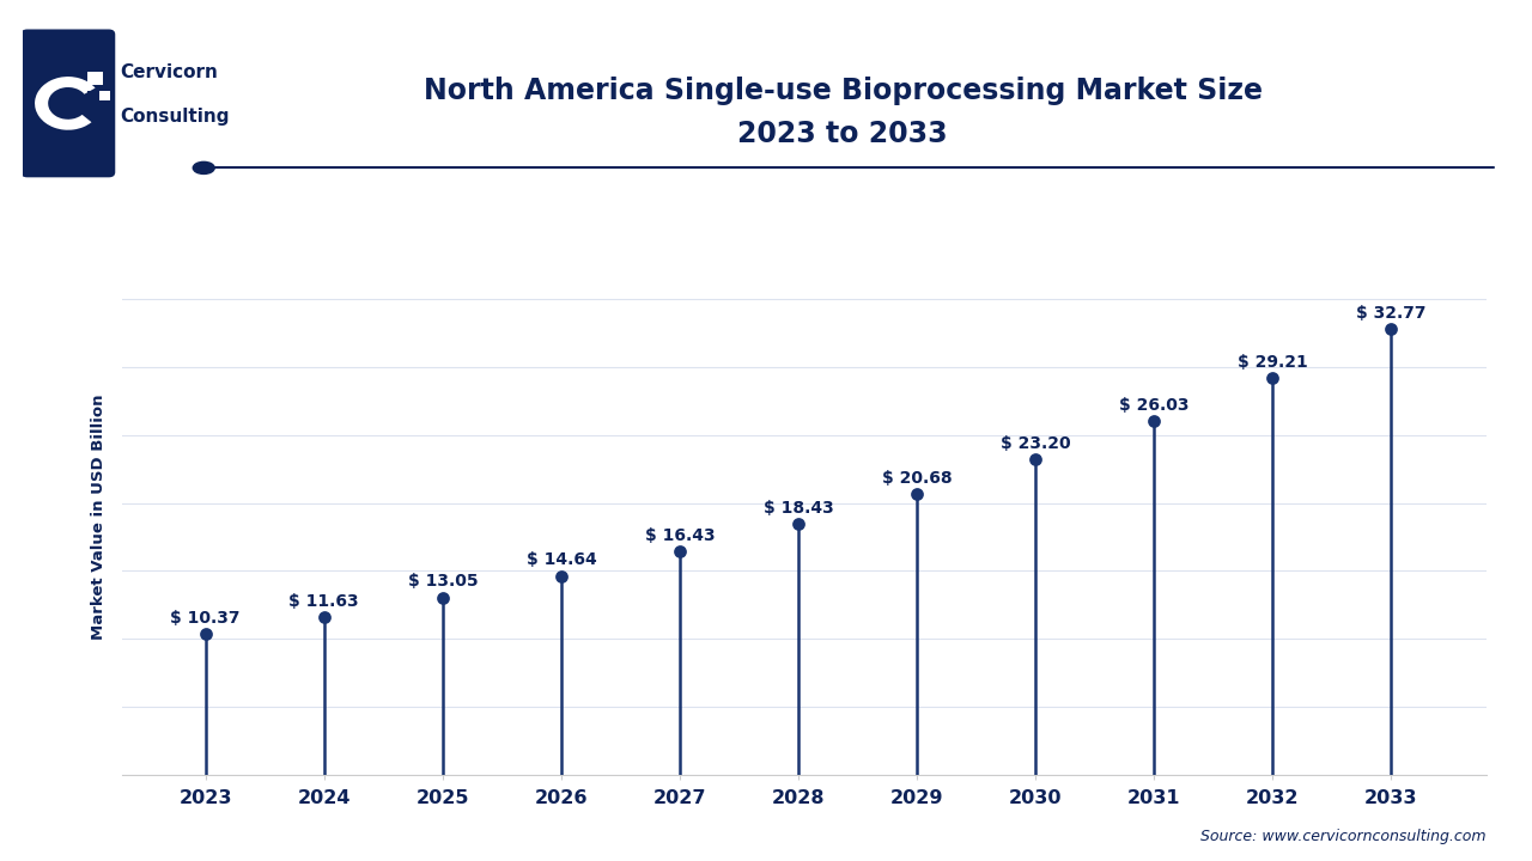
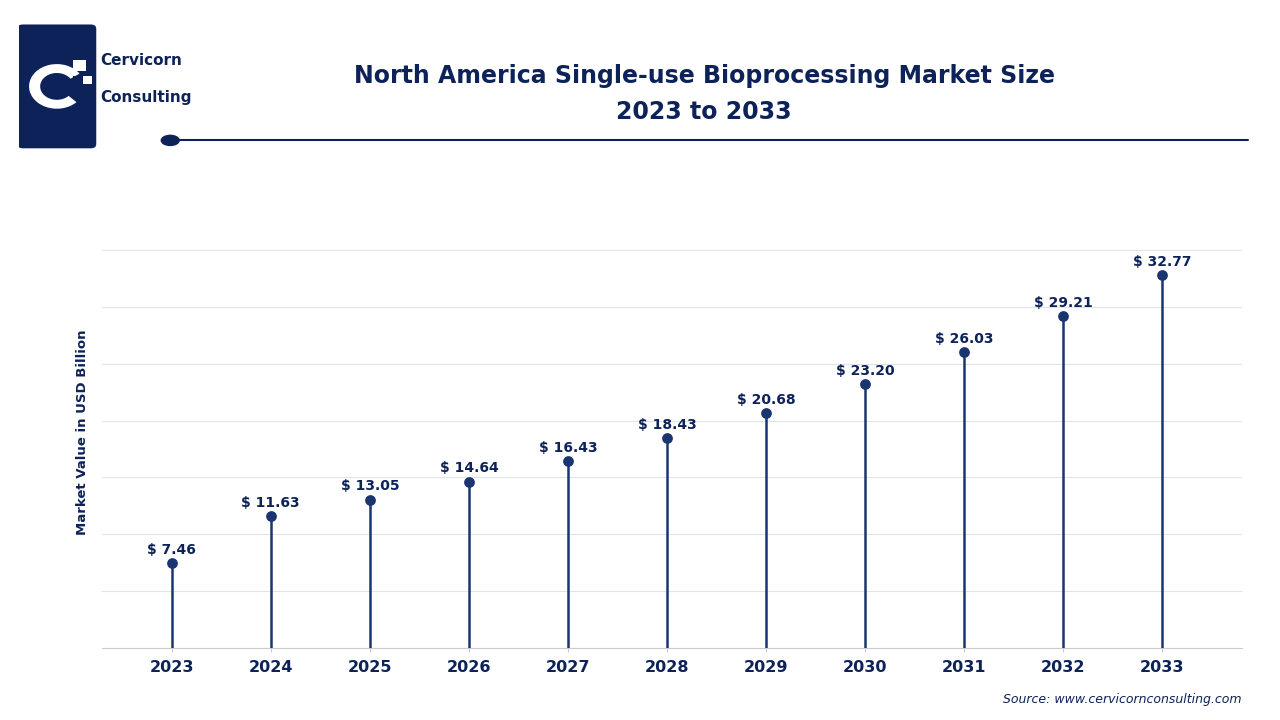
2023: 10.37 -> 7.46
